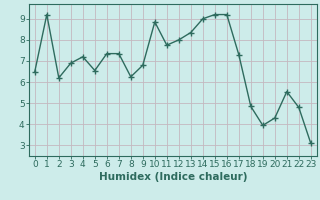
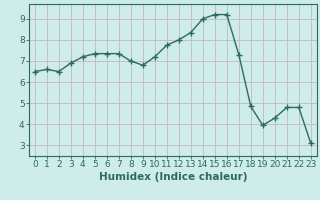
1: 9.20 -> 6.60
2: 6.20 -> 6.50
5: 6.55 -> 7.35
8: 6.25 -> 7.00
10: 8.85 -> 7.20
21: 5.55 -> 4.80
